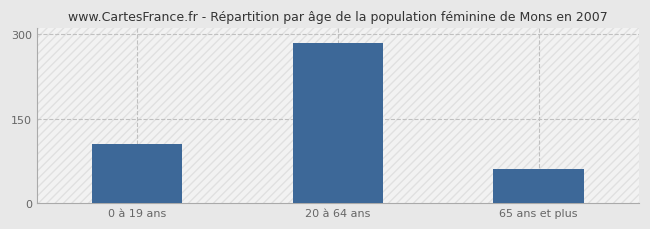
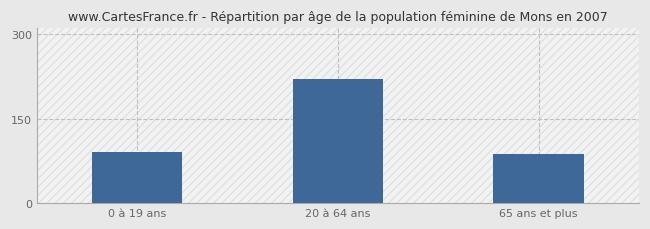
0 à 19 ans: 104 -> 90
20 à 64 ans: 284 -> 220
65 ans et plus: 60 -> 87
